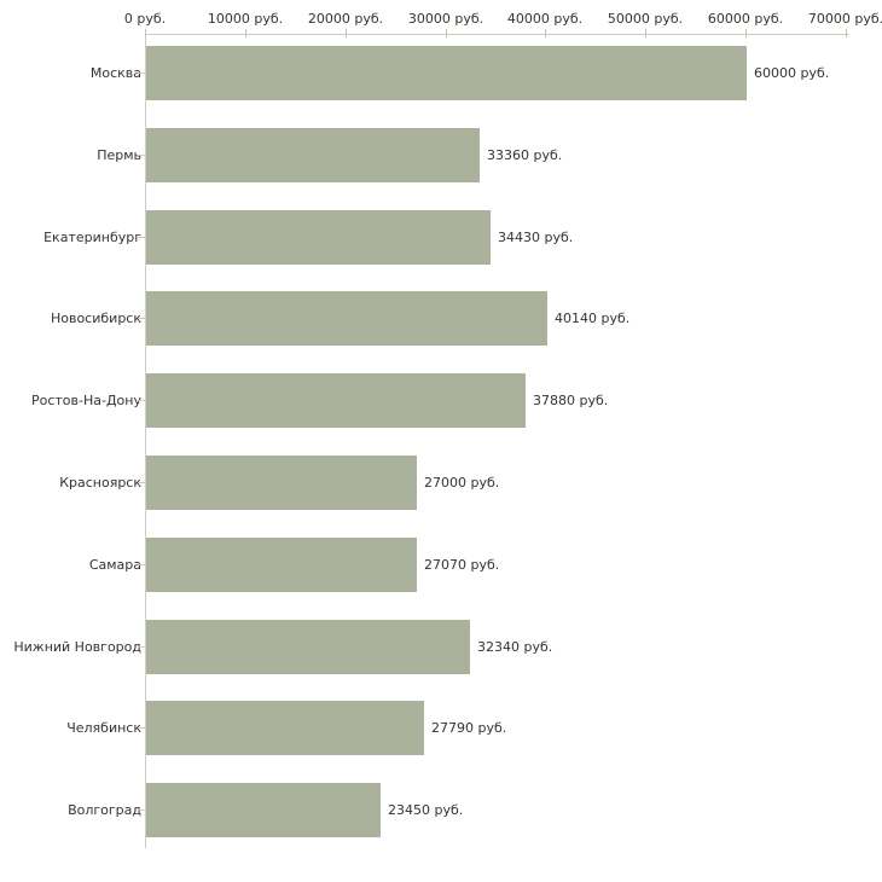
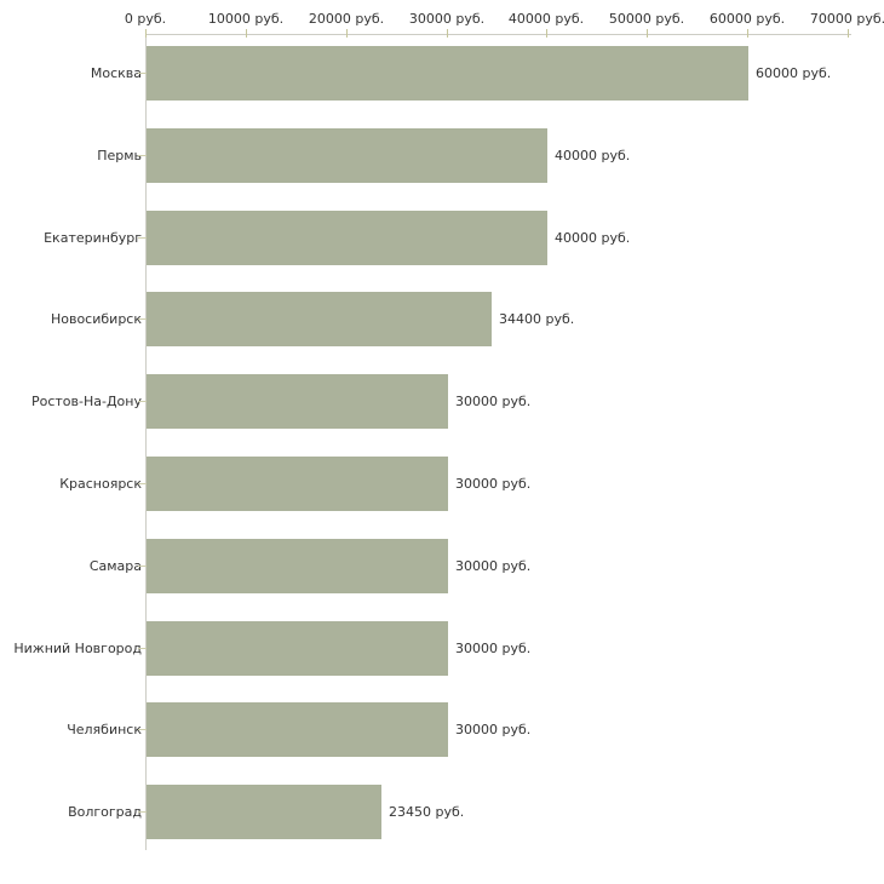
Пермь: 33360 -> 40000
Екатеринбург: 34430 -> 40000
Новосибирск: 40140 -> 34400
Ростов-На-Дону: 37880 -> 30000
Красноярск: 27000 -> 30000
Самара: 27070 -> 30000
Нижний Новгород: 32340 -> 30000
Челябинск: 27790 -> 30000
